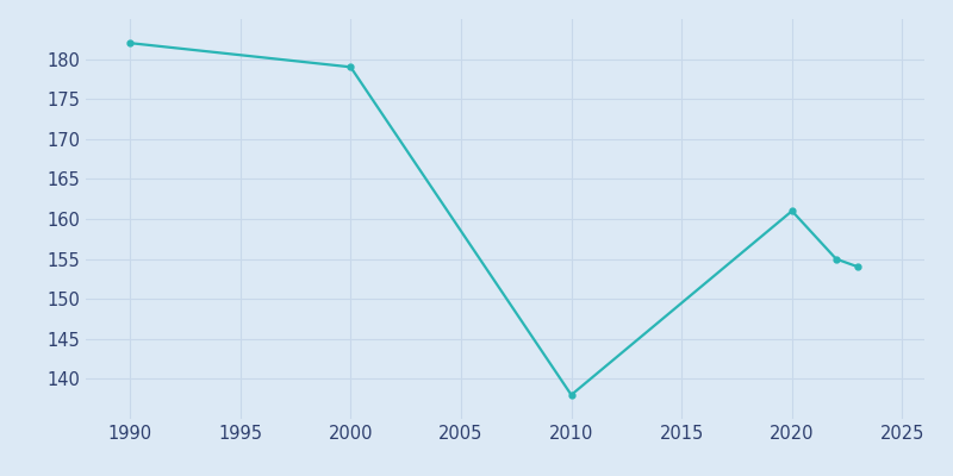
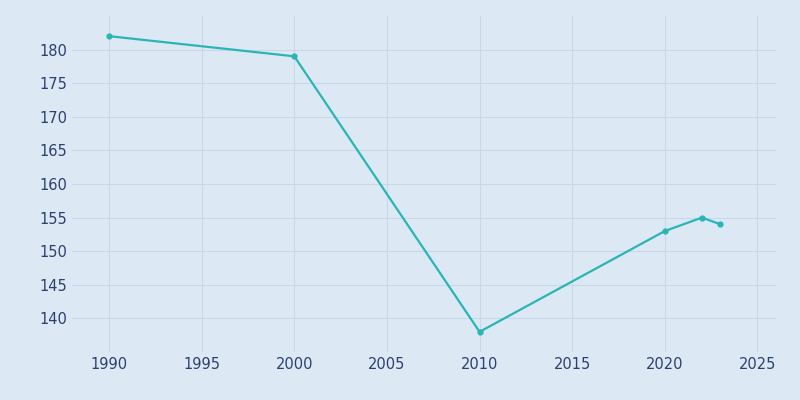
2020: 161 -> 153
